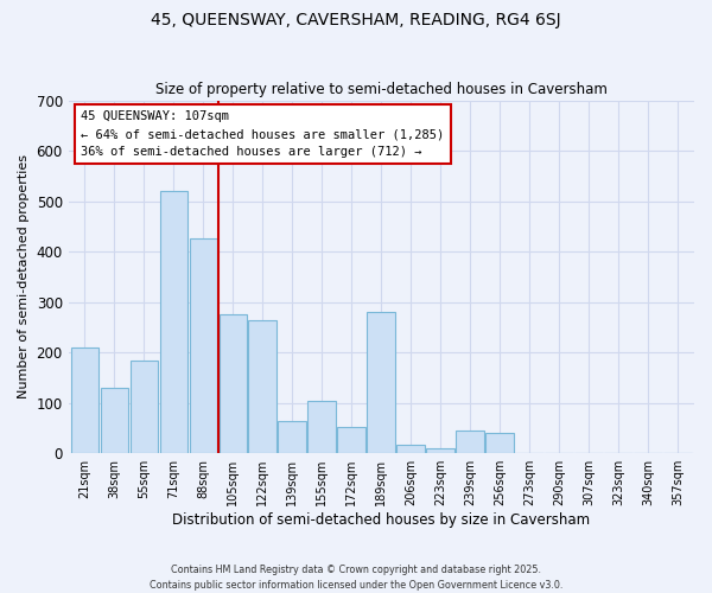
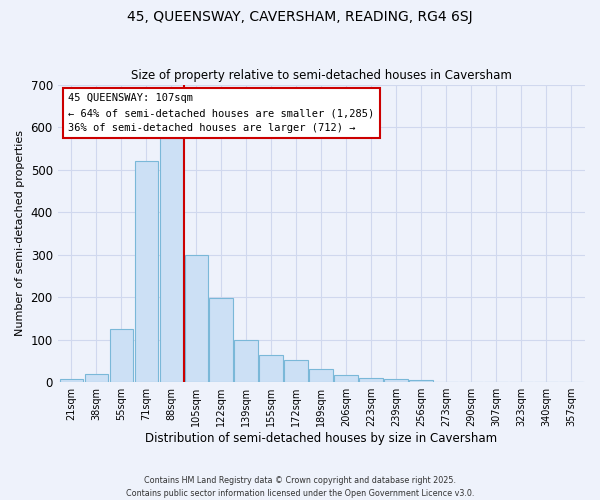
21sqm: 210 -> 8
38sqm: 130 -> 20
55sqm: 185 -> 125
88sqm: 425 -> 575
105sqm: 275 -> 300
122sqm: 265 -> 197
139sqm: 65 -> 100
155sqm: 105 -> 65
189sqm: 280 -> 30
239sqm: 45 -> 7
256sqm: 40 -> 5
